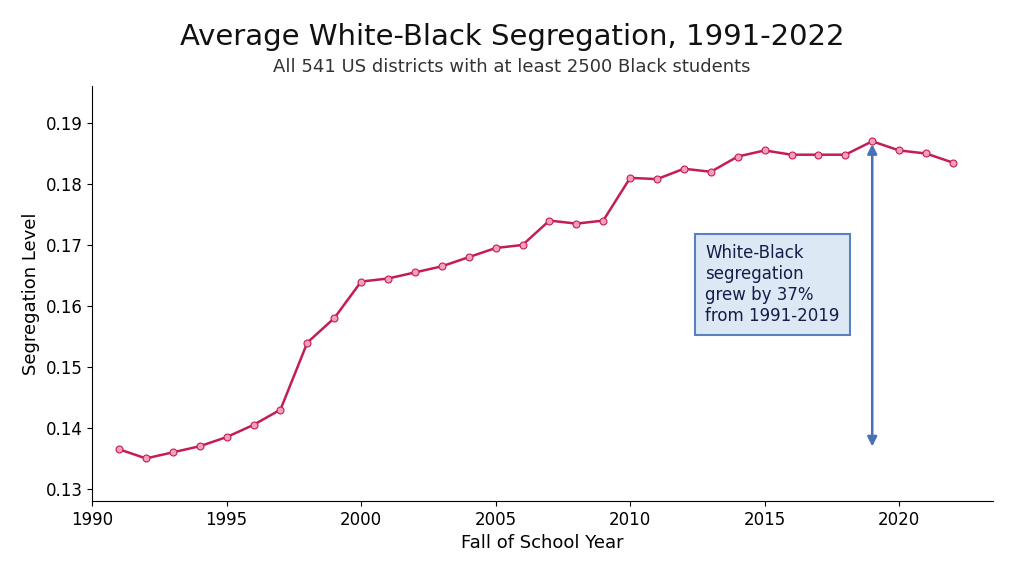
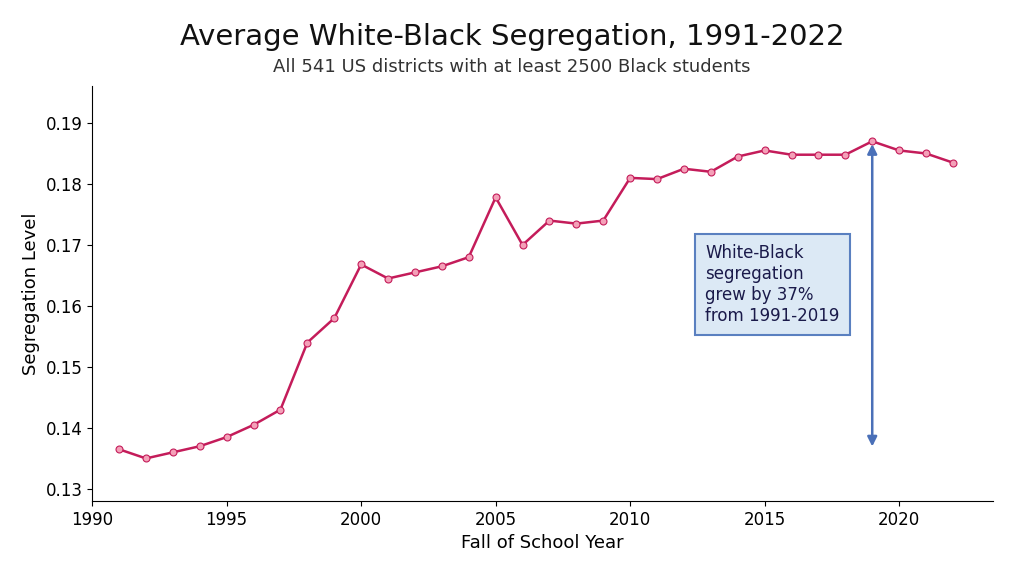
2000: 0.1640 -> 0.1668
2005: 0.1695 -> 0.1778
